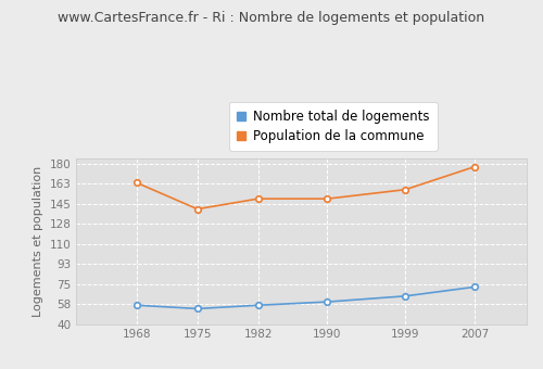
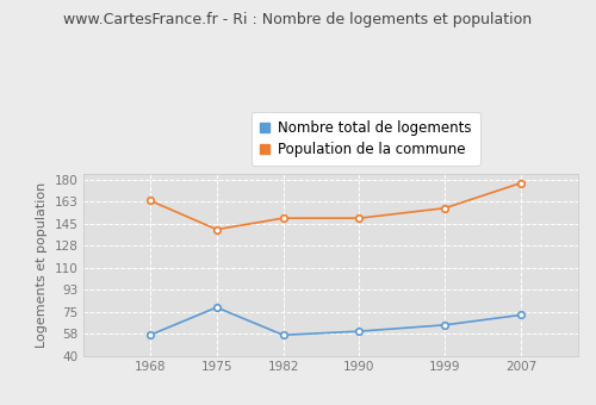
Nombre total de logements/1975: 54 -> 79
